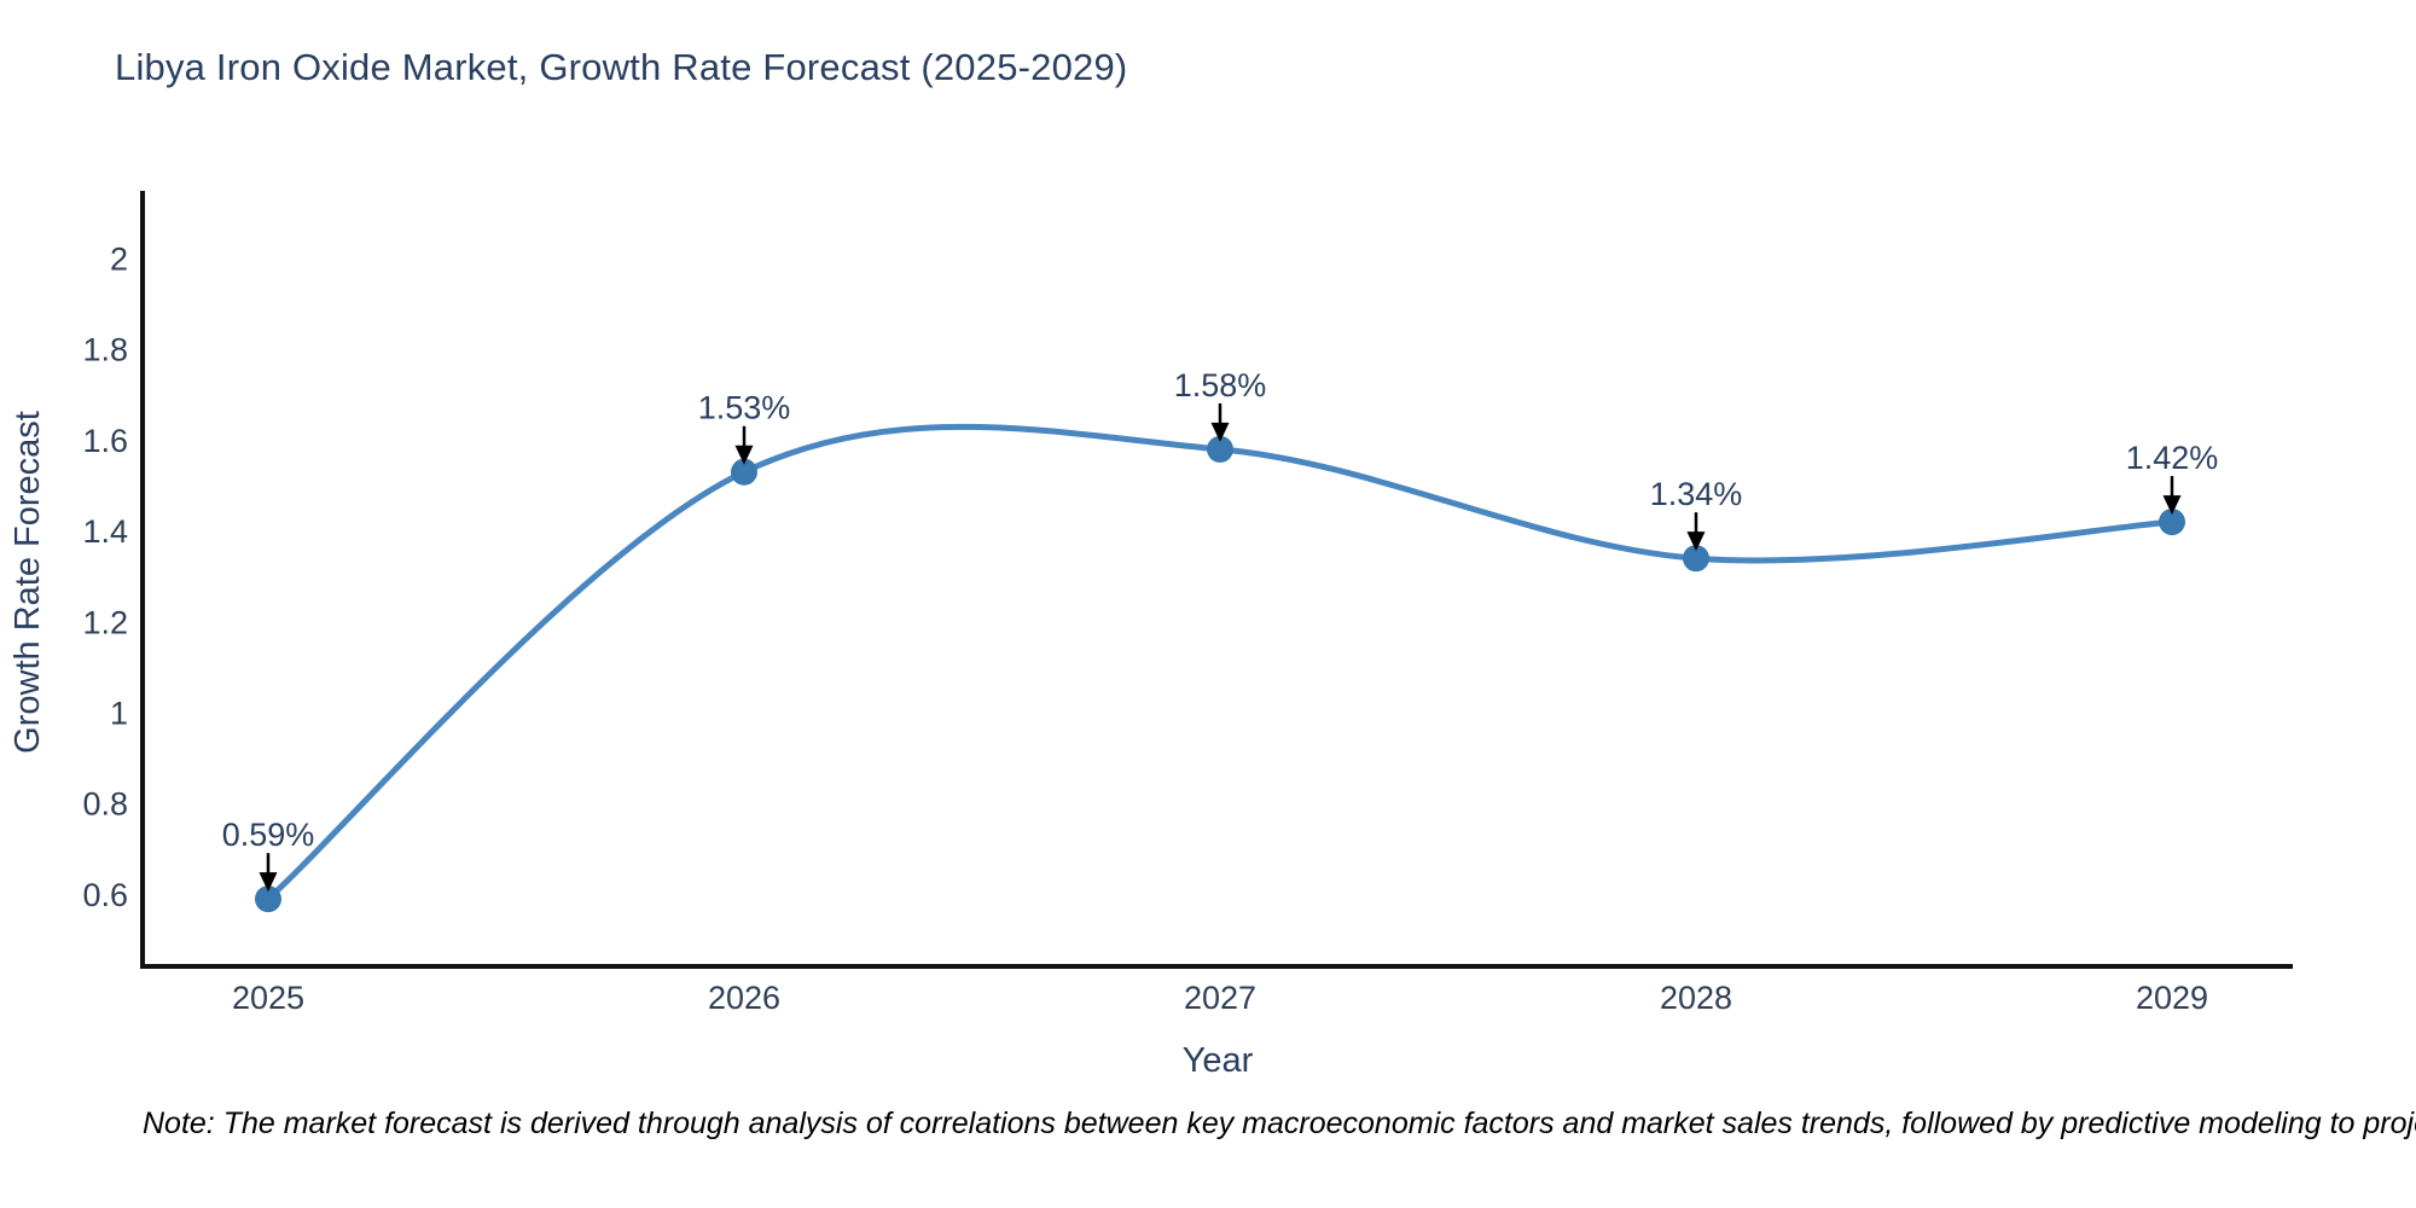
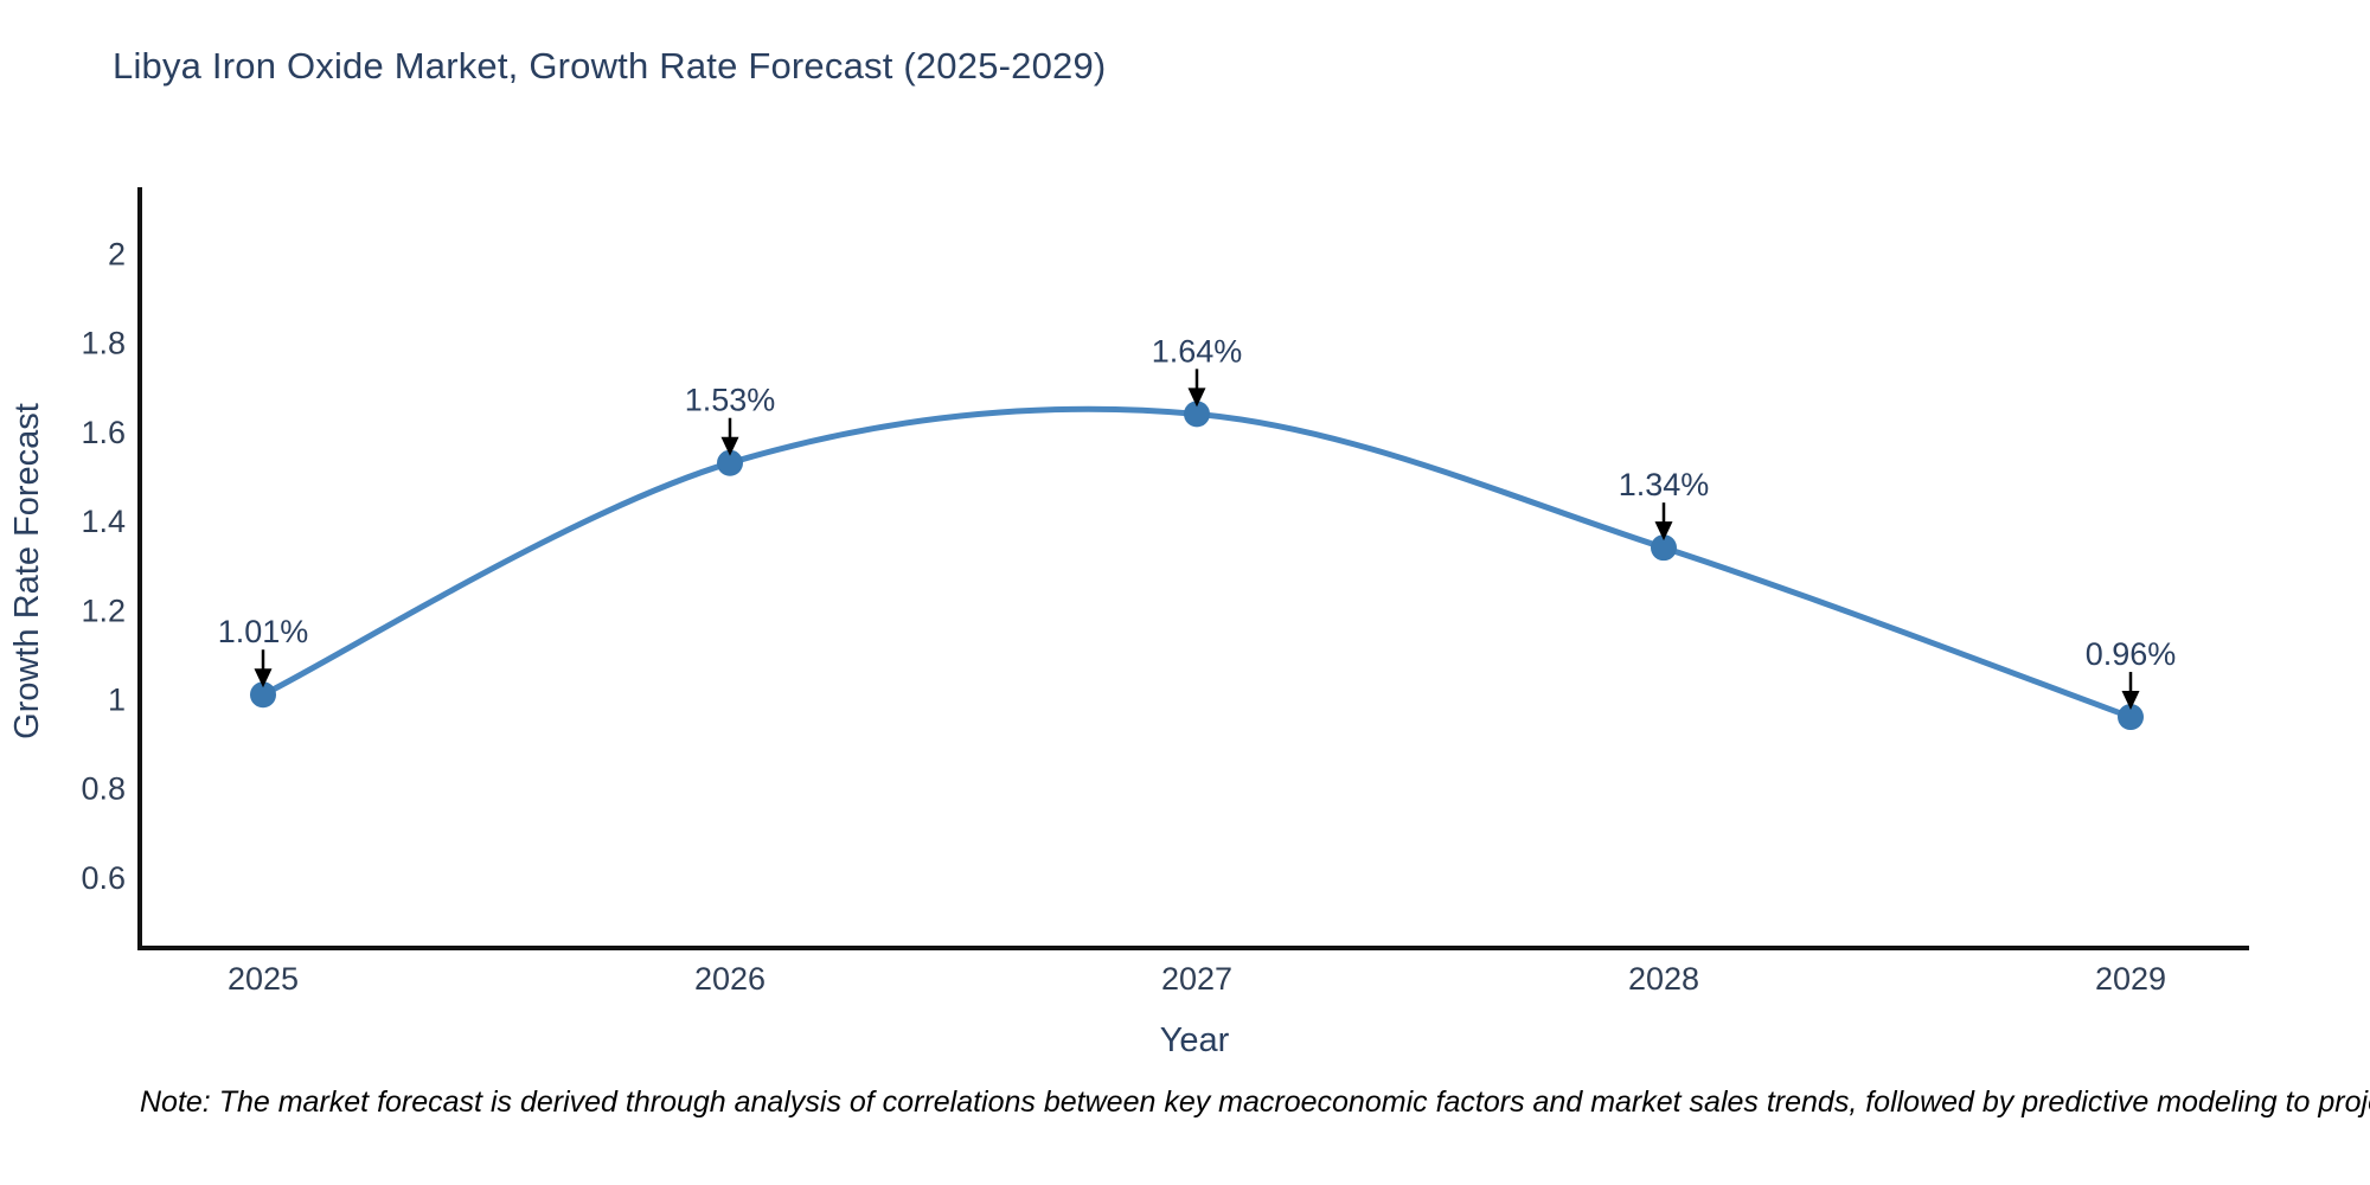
2025: 0.59% -> 1.01%
2027: 1.58% -> 1.64%
2029: 1.42% -> 0.96%
